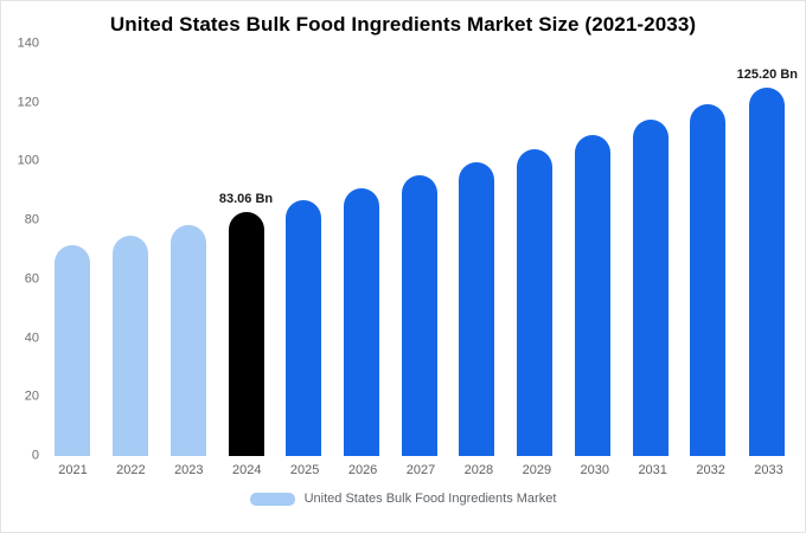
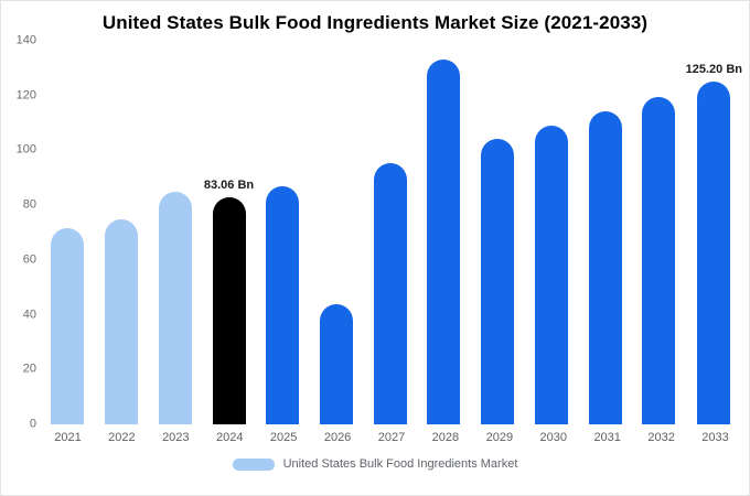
2023: 78 -> 85
2026: 91 -> 44
2028: 100 -> 133
